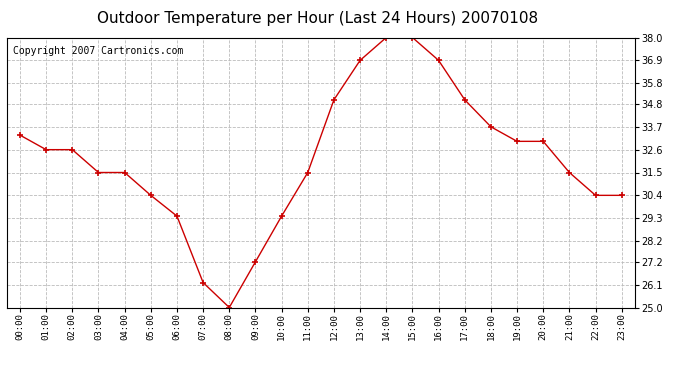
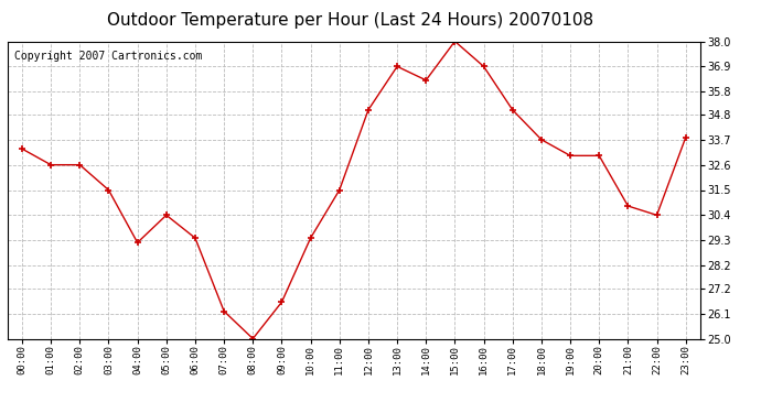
04:00: 31.5 -> 29.2
09:00: 27.2 -> 26.6
14:00: 38.0 -> 36.3
21:00: 31.5 -> 30.8
23:00: 30.4 -> 33.8
